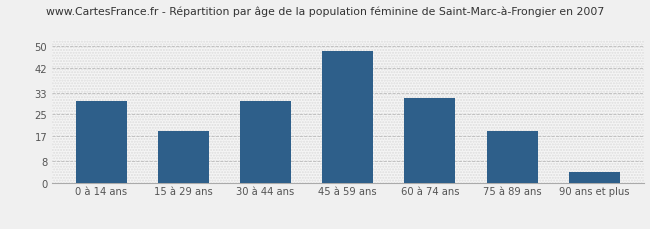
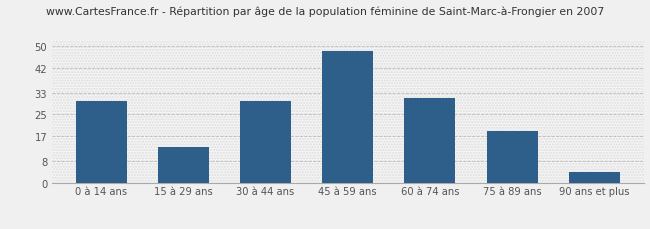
15 à 29 ans: 19 -> 13
